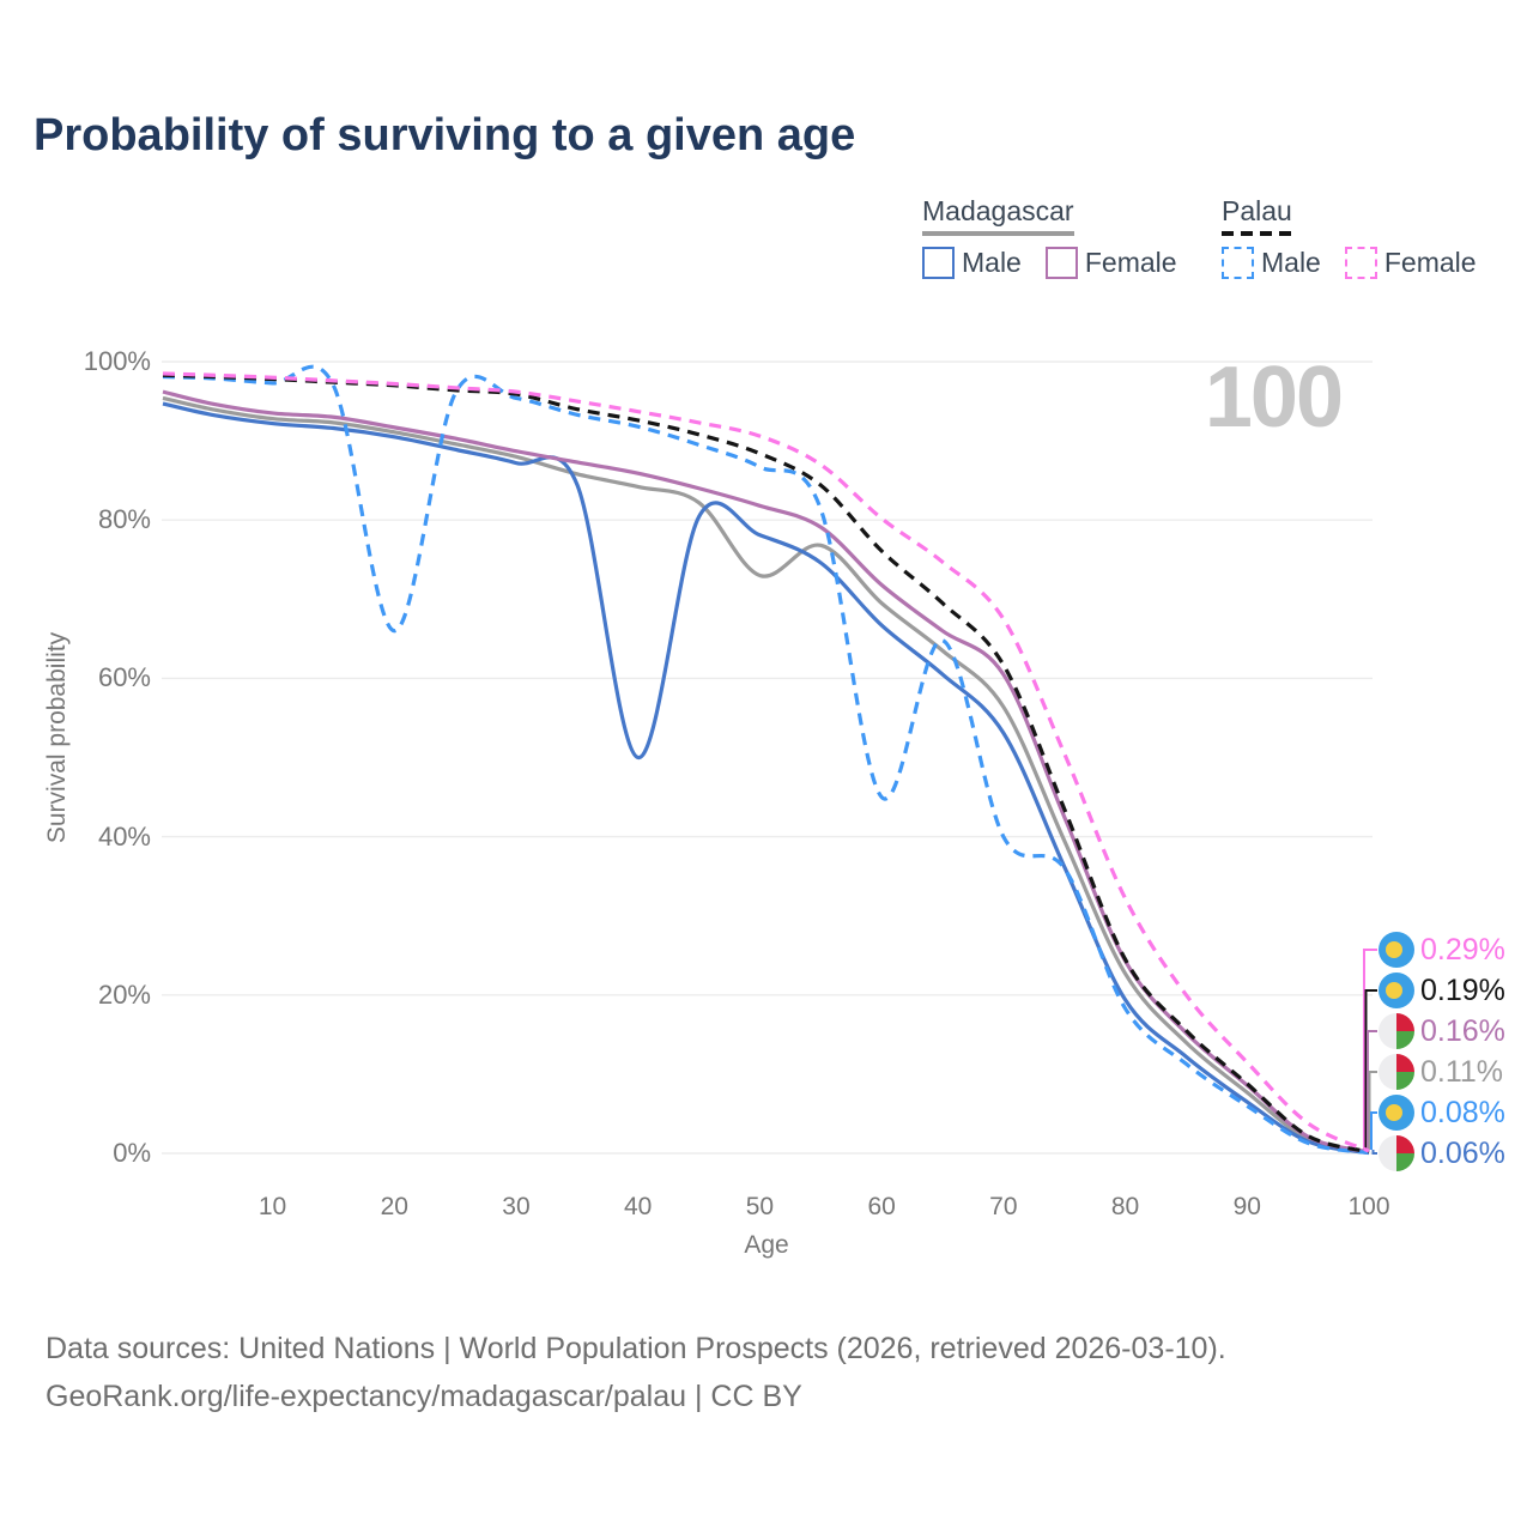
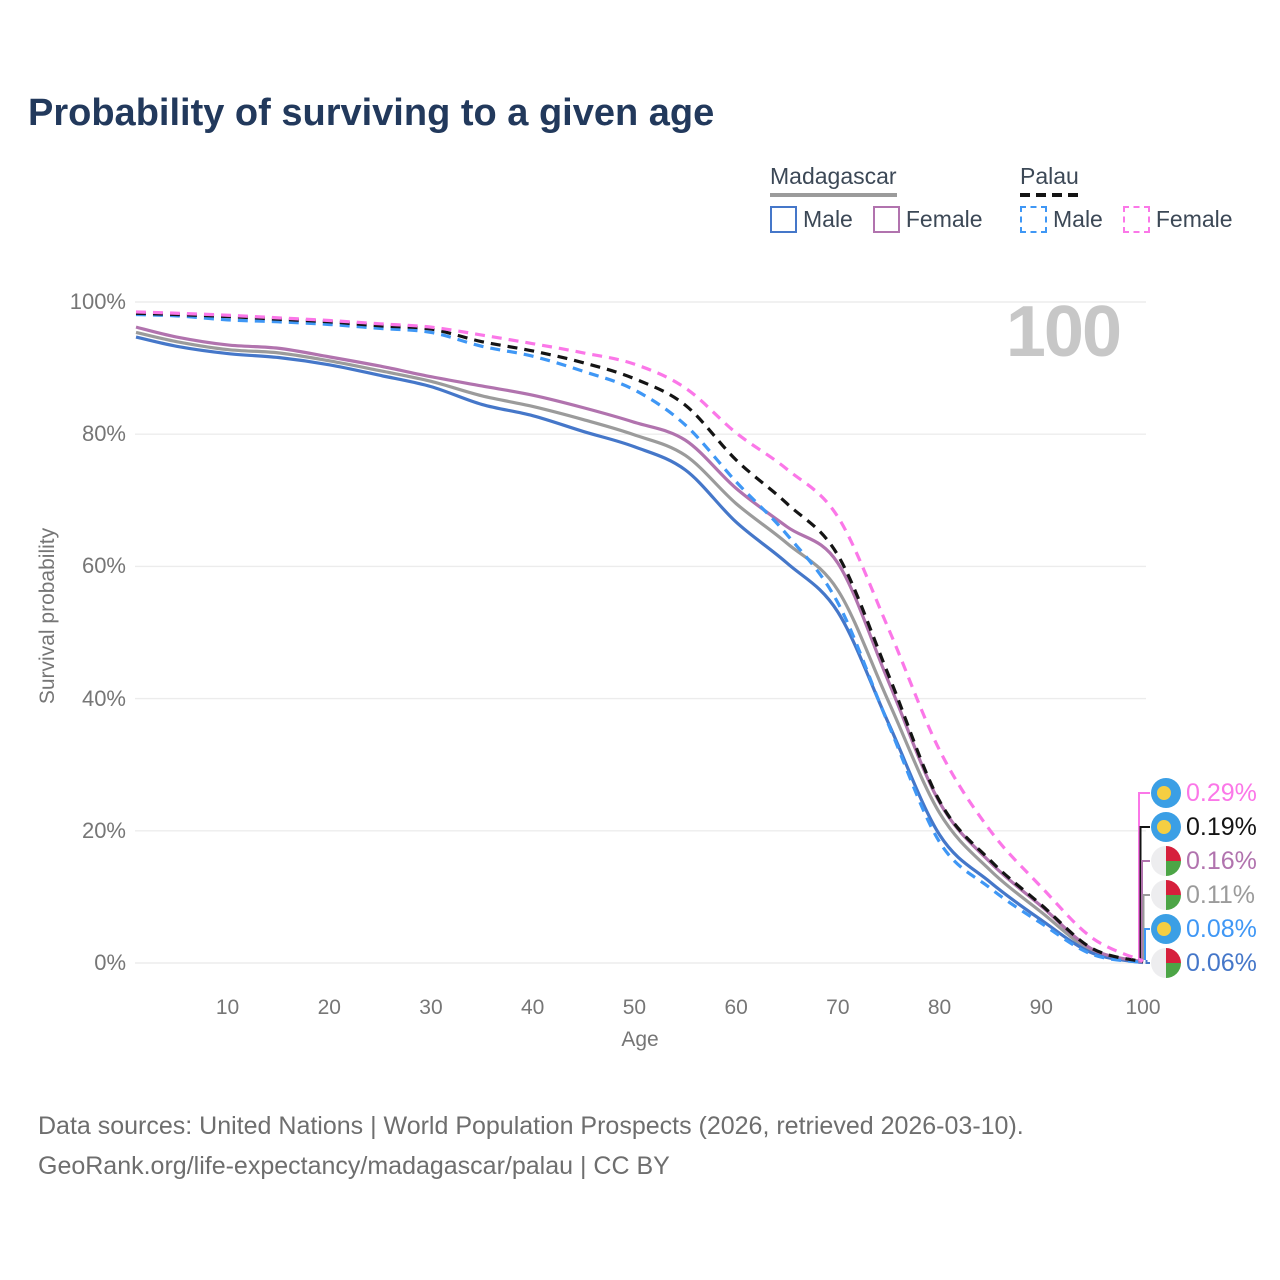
Palau Male/20: 66% -> 97%
Madagascar Male/40: 50% -> 83%
Madagascar/50: 73% -> 80%
Palau Male/60: 45% -> 73%
Palau Male/70: 40% -> 54%
